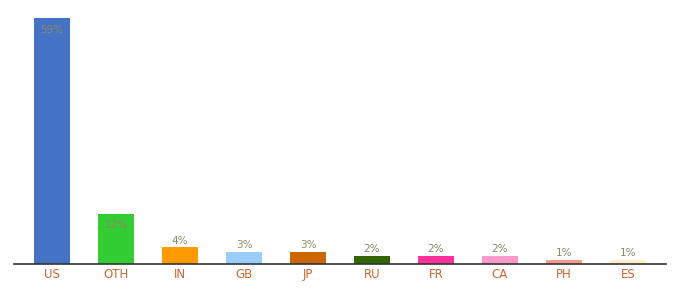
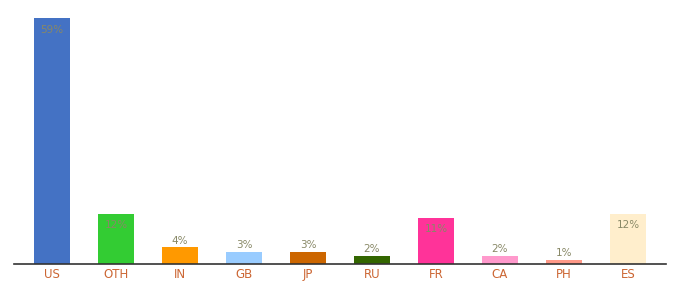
FR: 2% -> 11%
ES: 1% -> 12%
